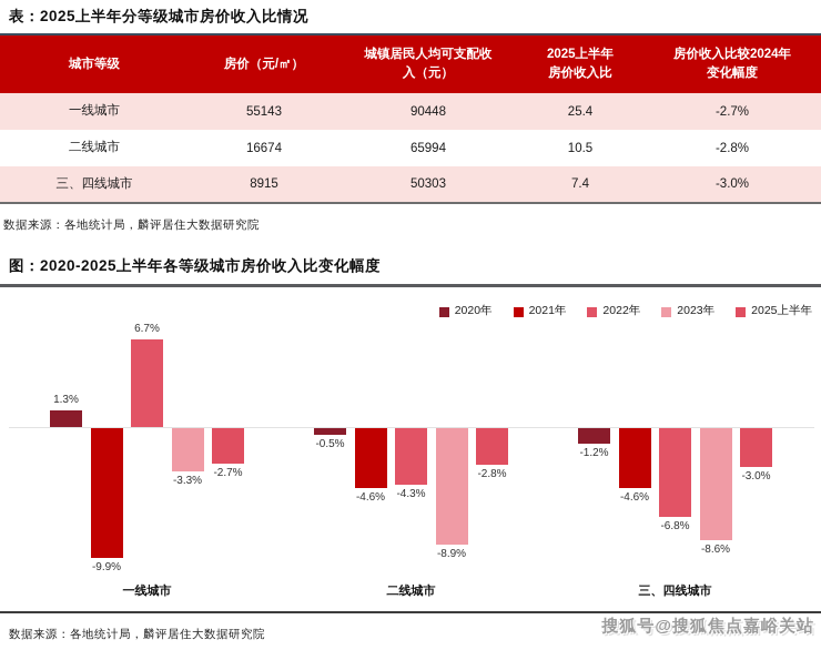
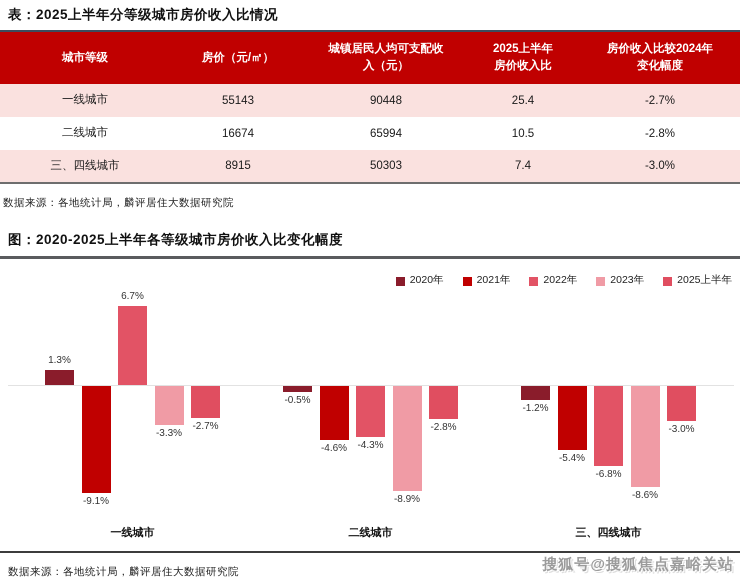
2021年/一线城市: -9.9% -> -9.1%
2021年/三、四线城市: -4.6% -> -5.4%
